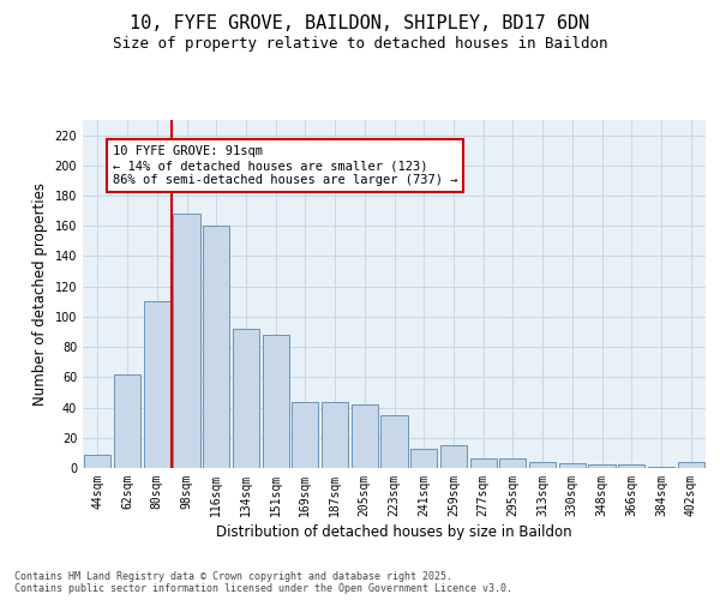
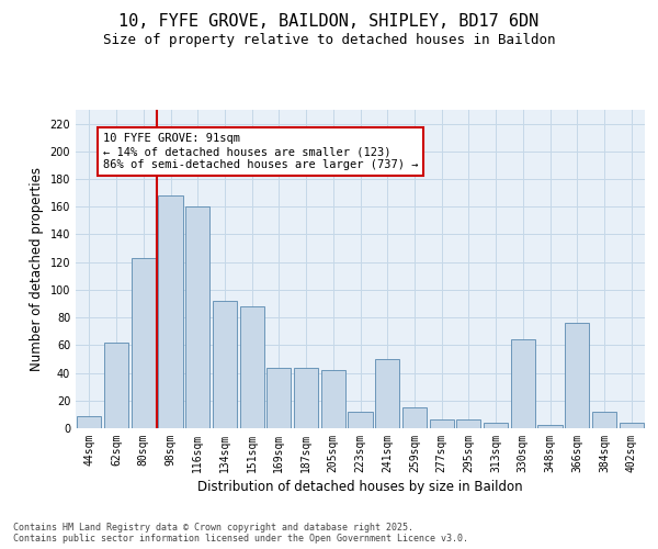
80sqm: 110 -> 123
223sqm: 35 -> 12
241sqm: 13 -> 50
330sqm: 3 -> 64
366sqm: 2 -> 76
384sqm: 1 -> 12
